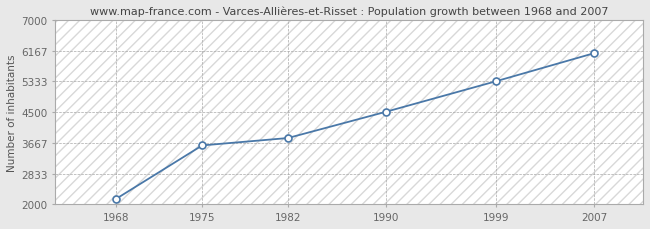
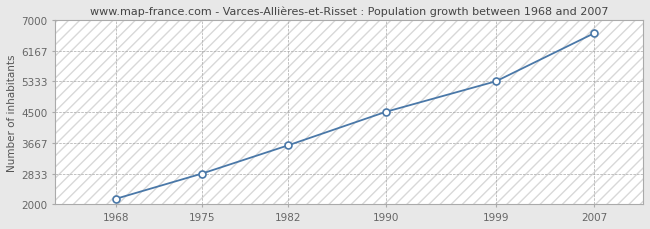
1975: 3600 -> 2840
1982: 3800 -> 3600
2007: 6100 -> 6640
